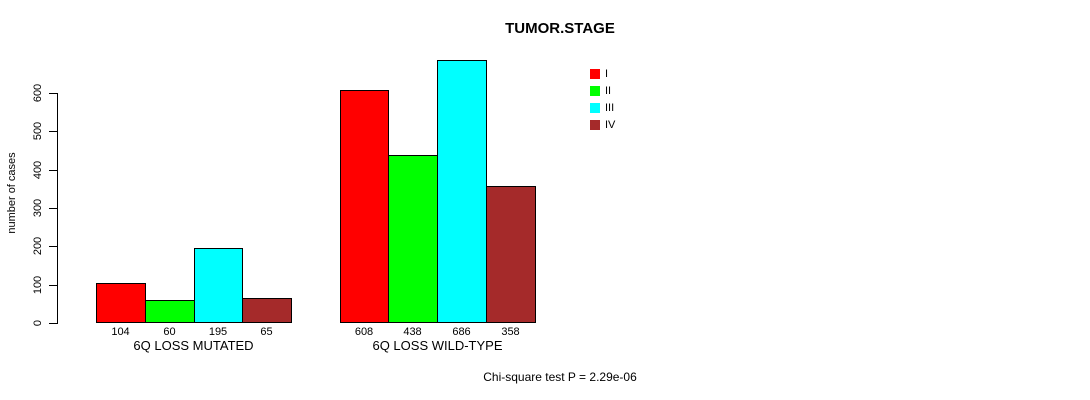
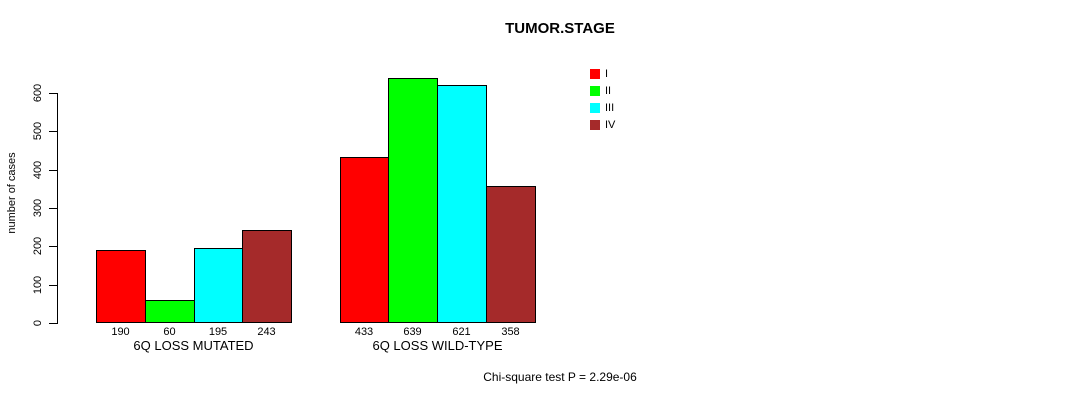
I/6Q LOSS MUTATED: 104 -> 190
IV/6Q LOSS MUTATED: 65 -> 243
I/6Q LOSS WILD-TYPE: 608 -> 433
II/6Q LOSS WILD-TYPE: 438 -> 639
III/6Q LOSS WILD-TYPE: 686 -> 621
